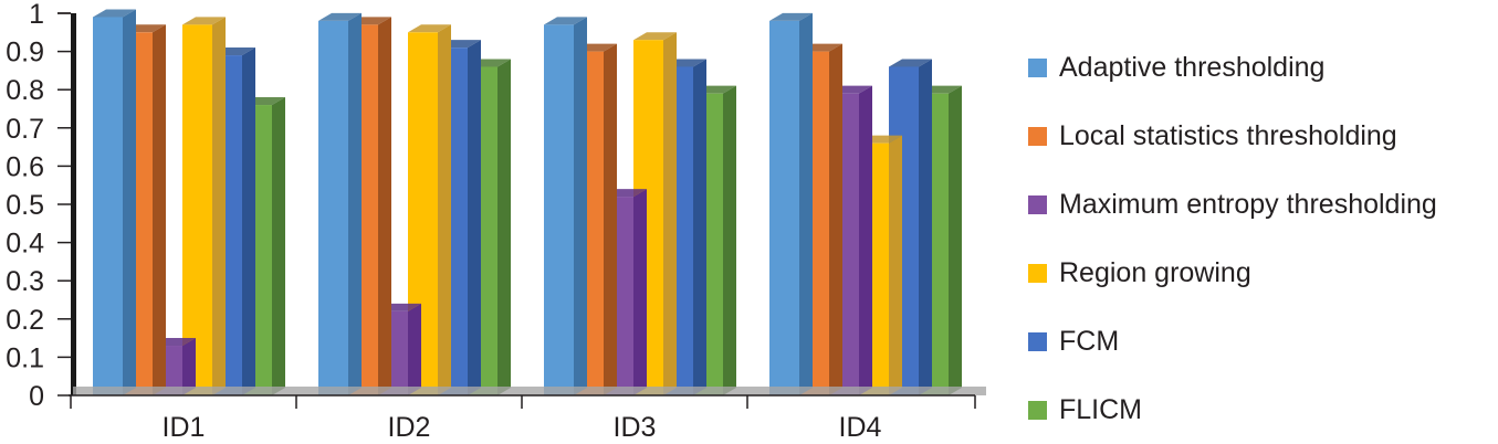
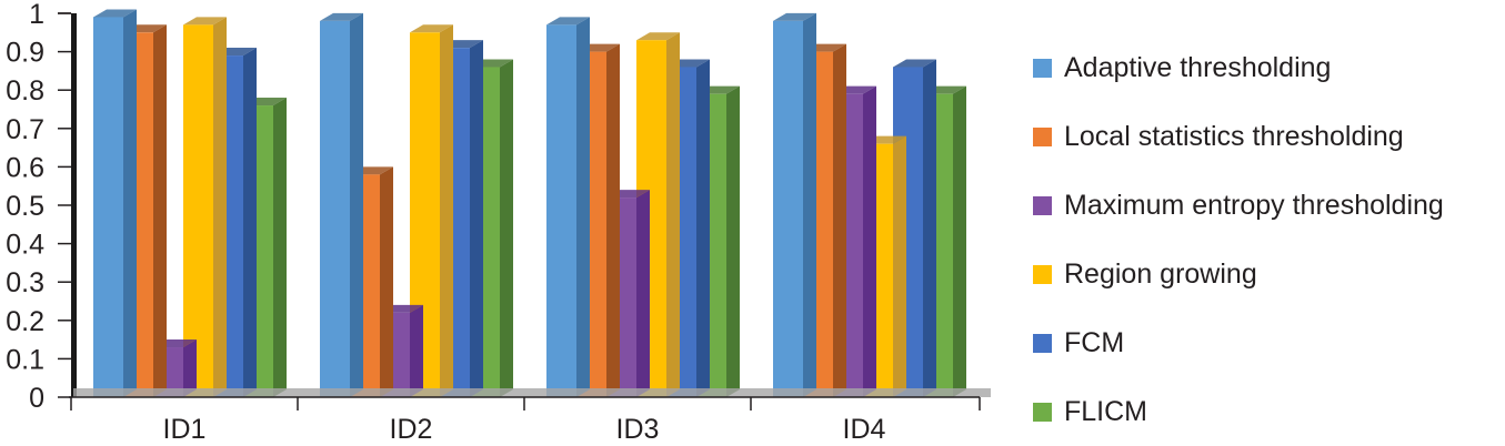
Local statistics thresholding/ID2: 0.97 -> 0.58
